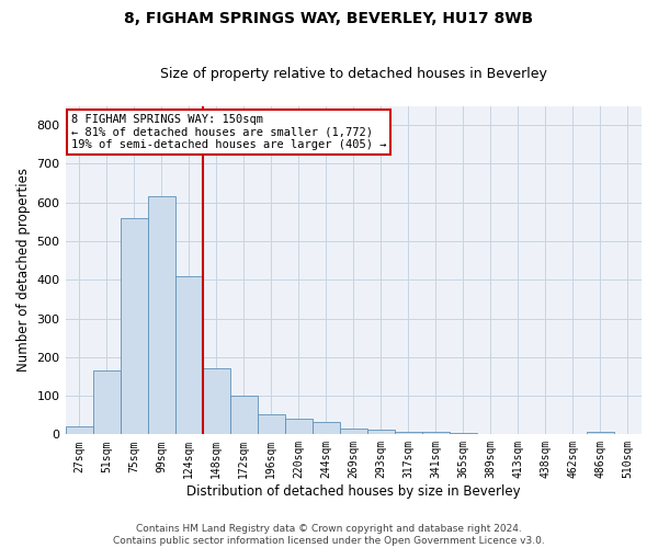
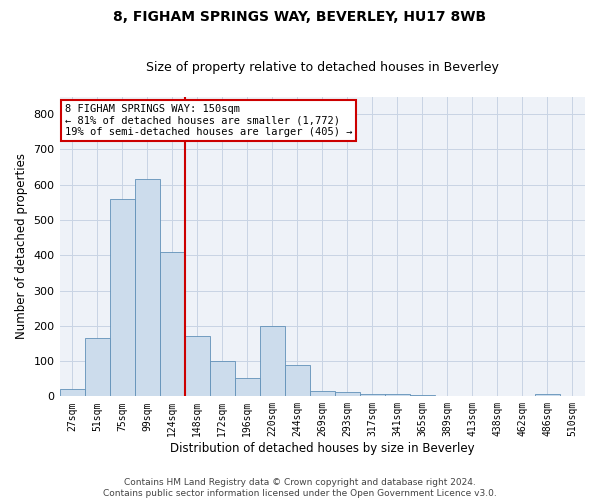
220sqm: 42 -> 200
244sqm: 32 -> 90
